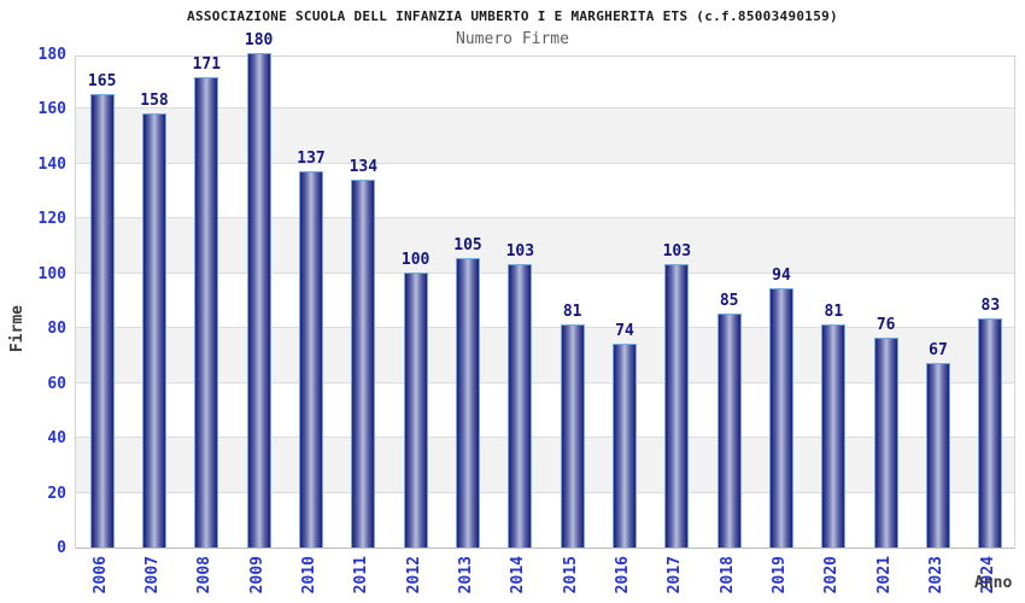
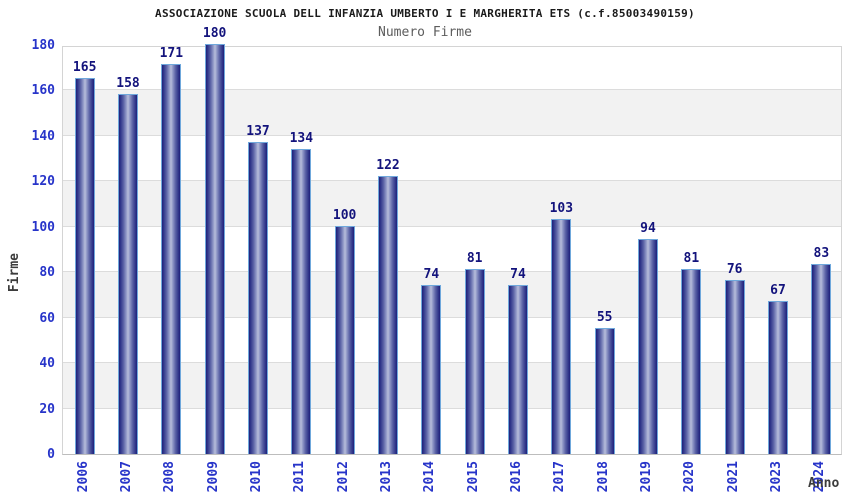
2013: 105 -> 122
2014: 103 -> 74
2018: 85 -> 55
